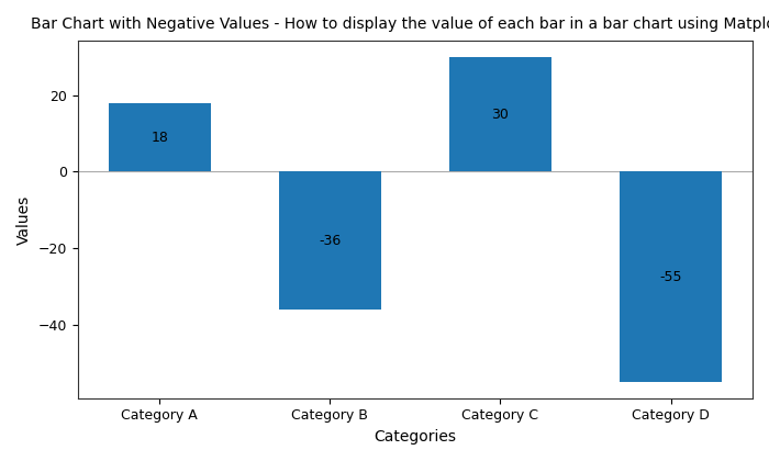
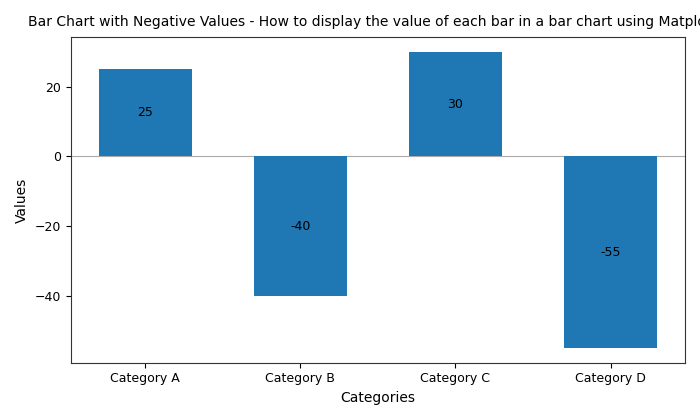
Category A: 18 -> 25
Category B: -36 -> -40
